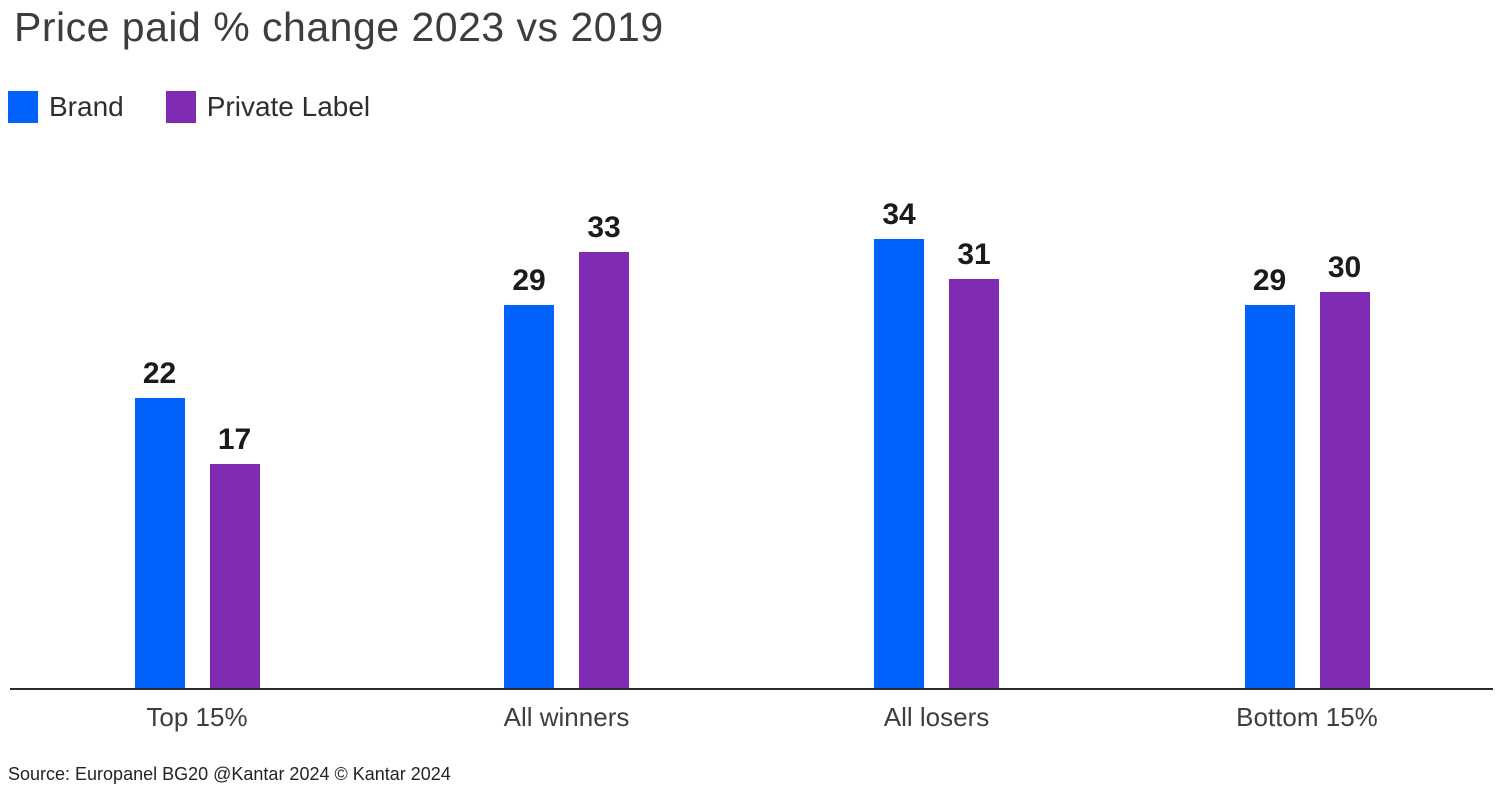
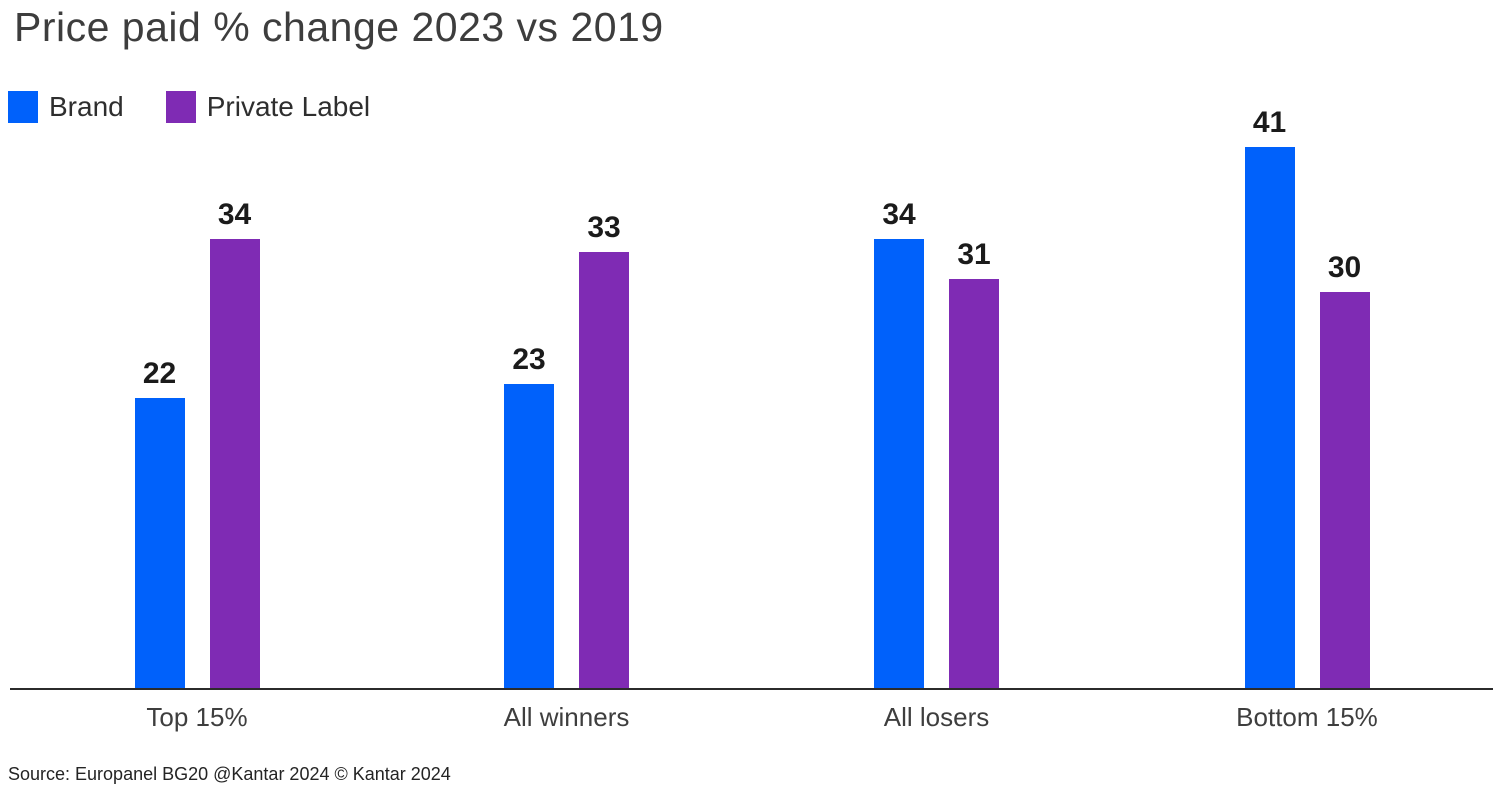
Private Label/Top 15%: 17 -> 34
Brand/All winners: 29 -> 23
Brand/Bottom 15%: 29 -> 41
